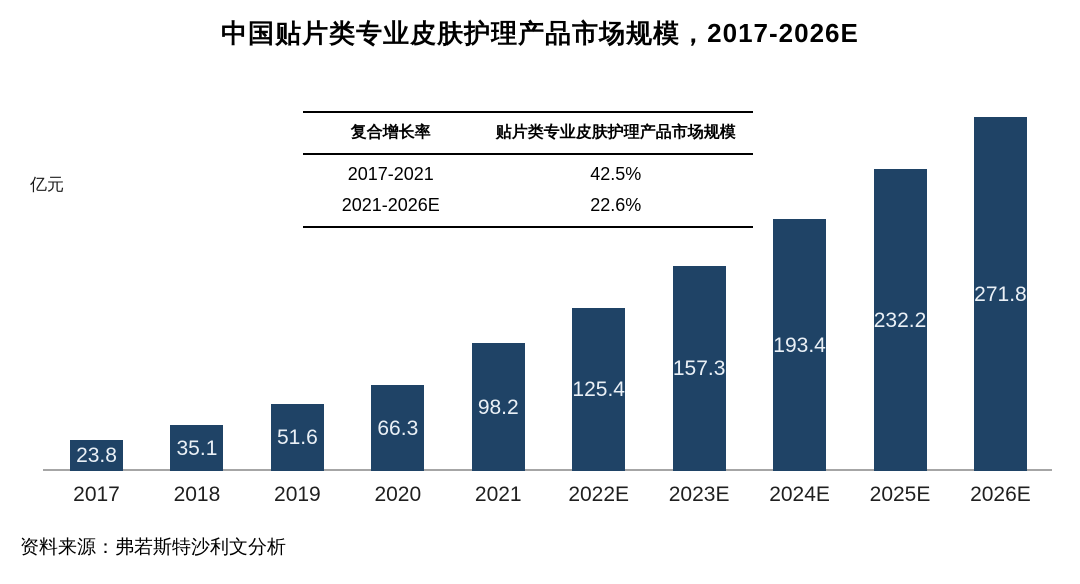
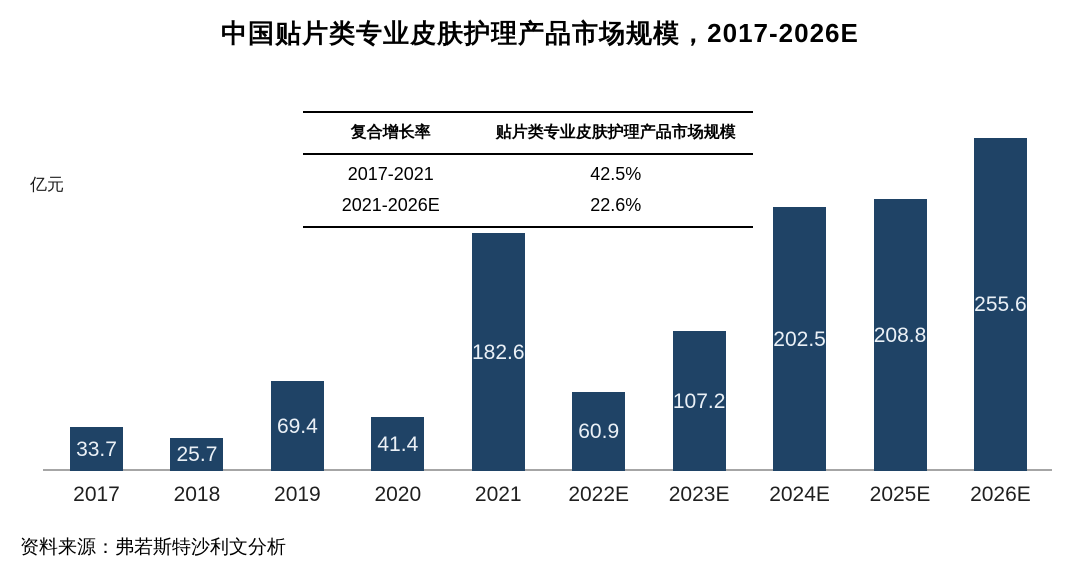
2017: 23.8 -> 33.7
2018: 35.1 -> 25.7
2019: 51.6 -> 69.4
2020: 66.3 -> 41.4
2021: 98.2 -> 182.6
2022E: 125.4 -> 60.9
2023E: 157.3 -> 107.2
2024E: 193.4 -> 202.5
2025E: 232.2 -> 208.8
2026E: 271.8 -> 255.6
